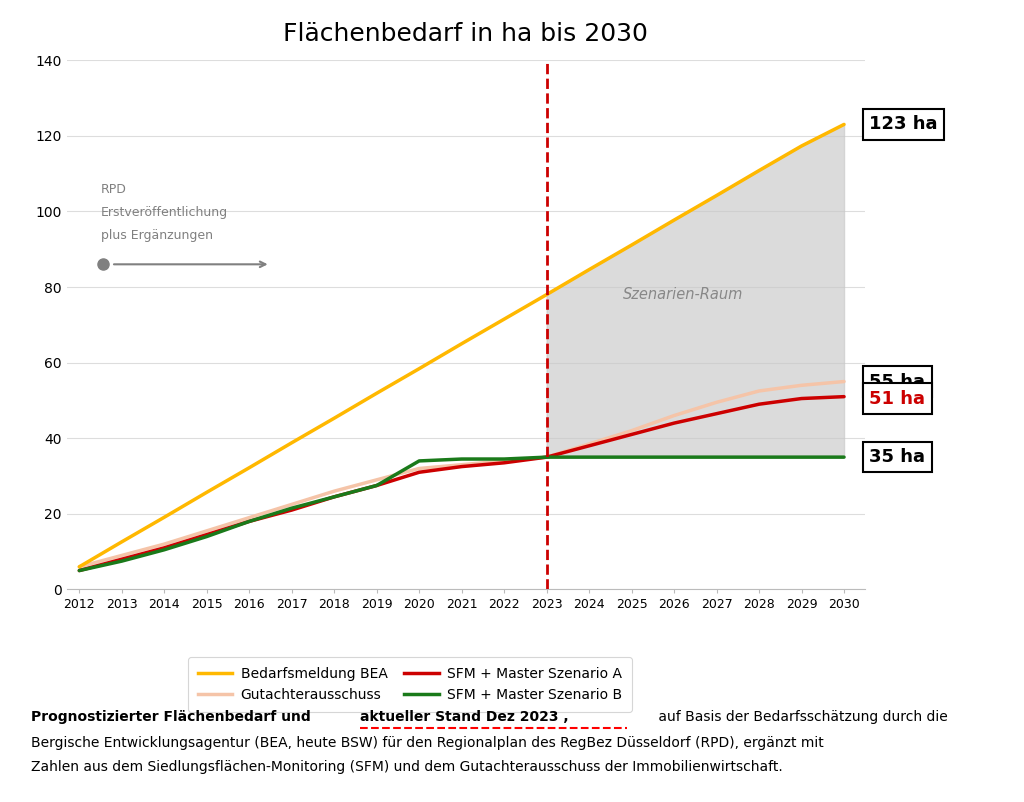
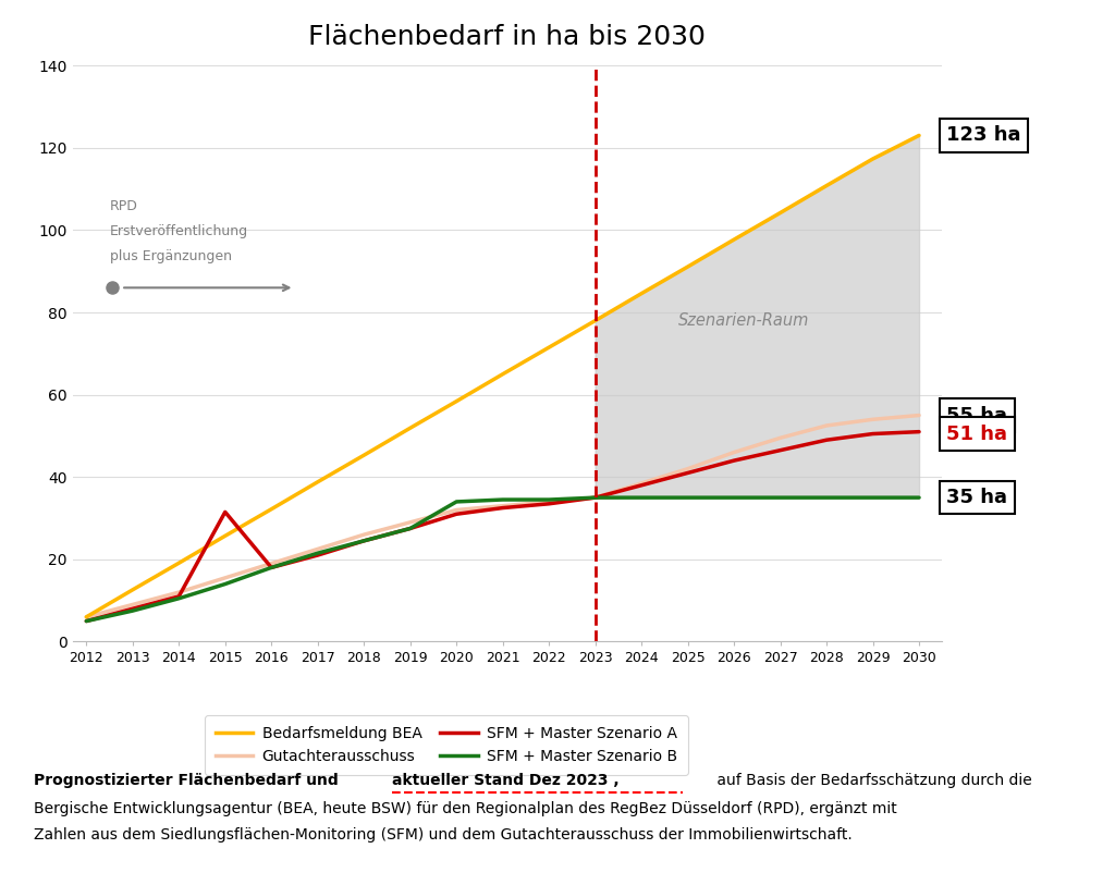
SFM + Master Szenario A/2015: 14.5 -> 31.5
